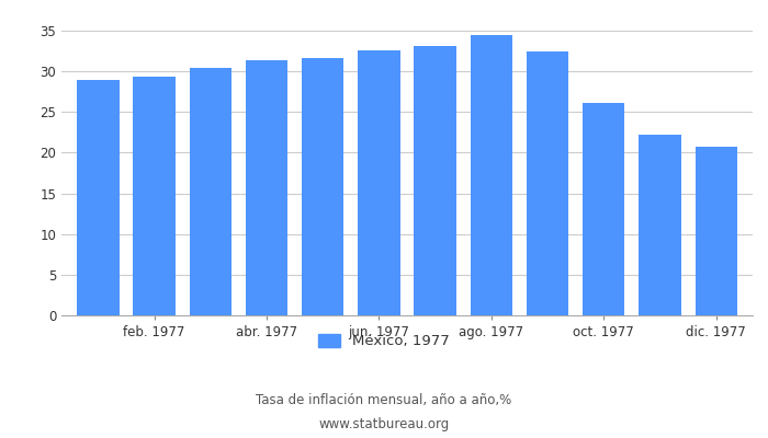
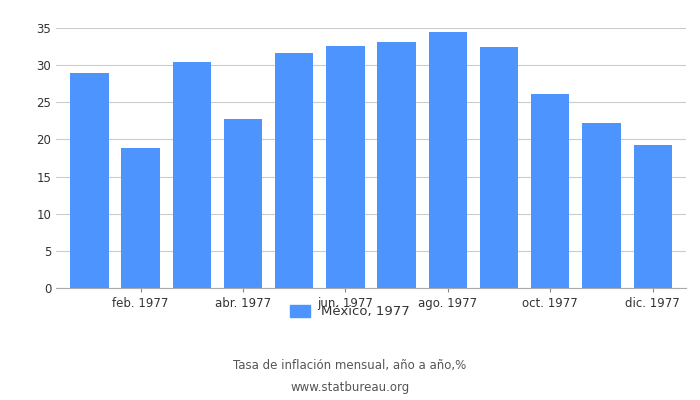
feb. 1977: 29.4 -> 18.8
abr. 1977: 31.4 -> 22.8
dic. 1977: 20.7 -> 19.2
